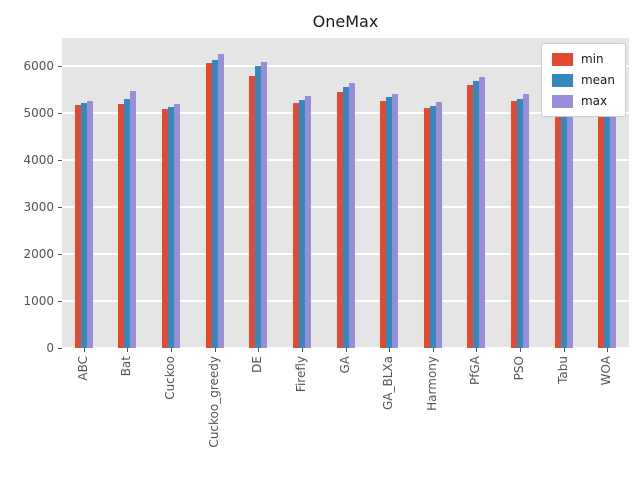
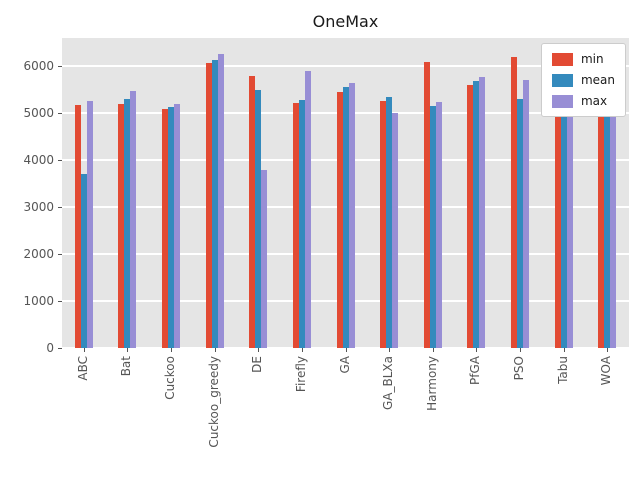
mean/ABC: 5200 -> 3700
mean/DE: 6000 -> 5500
max/DE: 6100 -> 3800
max/Firefly: 5400 -> 5900
max/GA_BLXa: 5400 -> 5000
min/Harmony: 5100 -> 6100
min/PSO: 5300 -> 6200
max/PSO: 5400 -> 5700
